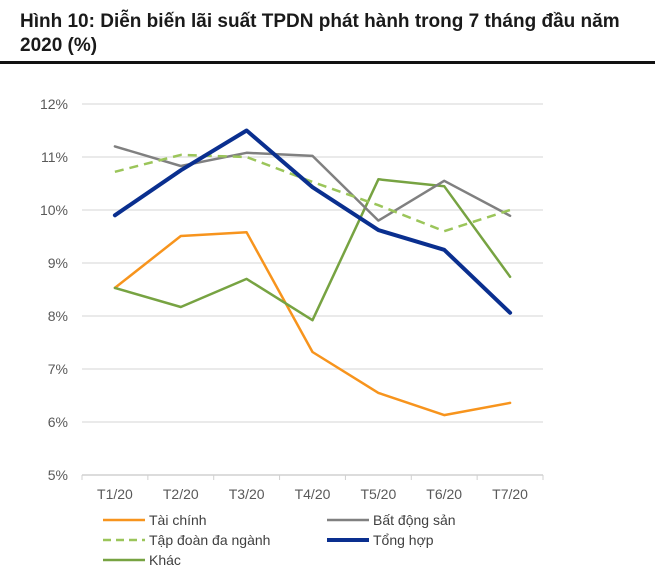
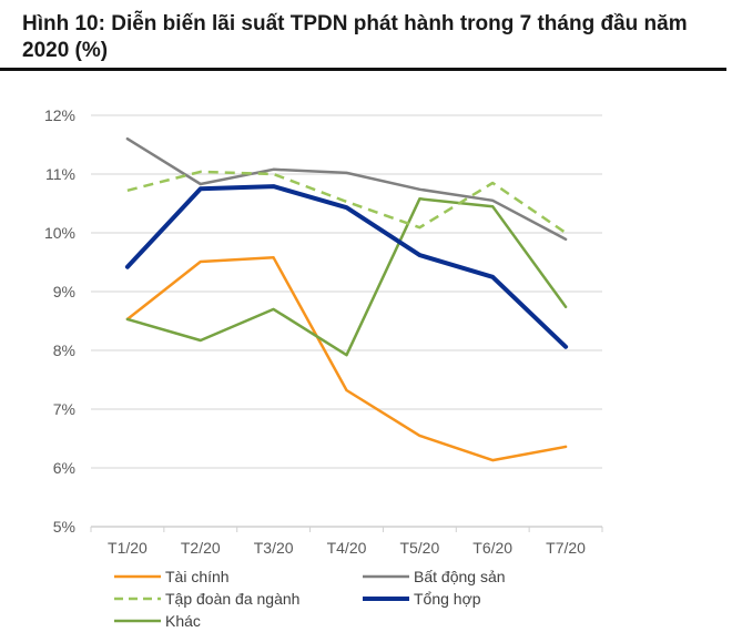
Bất động sản/T1/20: 11.2% -> 11.6%
Tổng hợp/T1/20: 9.9% -> 9.4%
Tổng hợp/T3/20: 11.5% -> 10.8%
Bất động sản/T5/20: 9.8% -> 10.7%
Tập đoàn đa ngành/T6/20: 9.6% -> 10.8%
